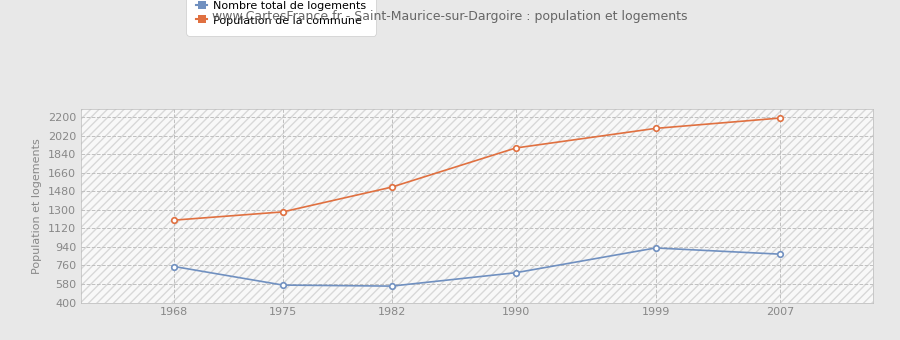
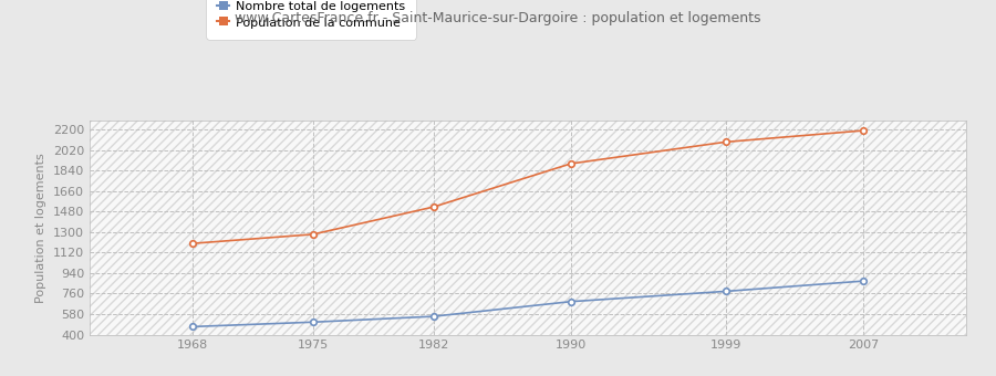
Nombre total de logements/1968: 750 -> 470
Nombre total de logements/1975: 570 -> 510
Nombre total de logements/1999: 930 -> 780
